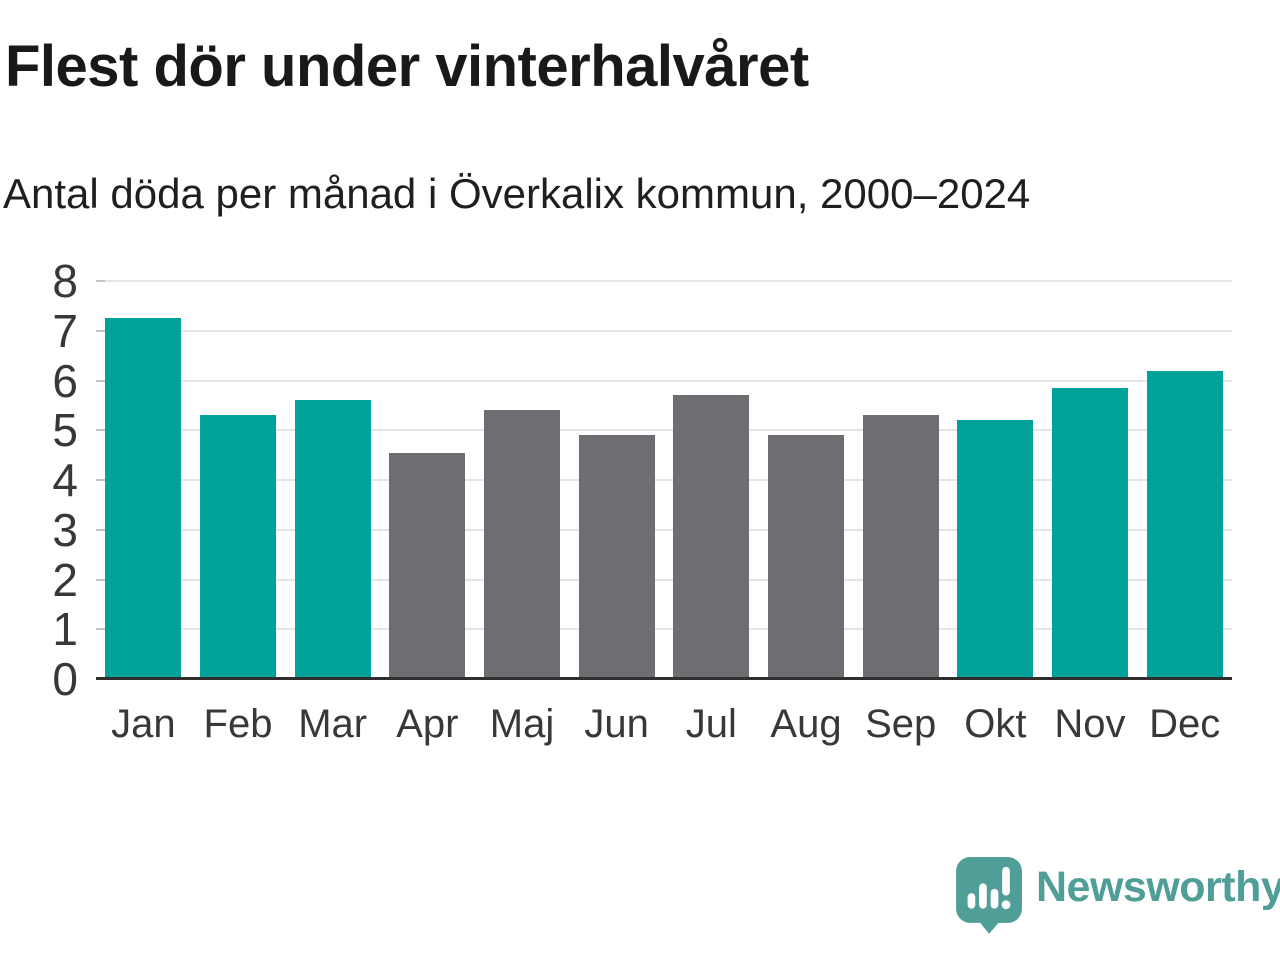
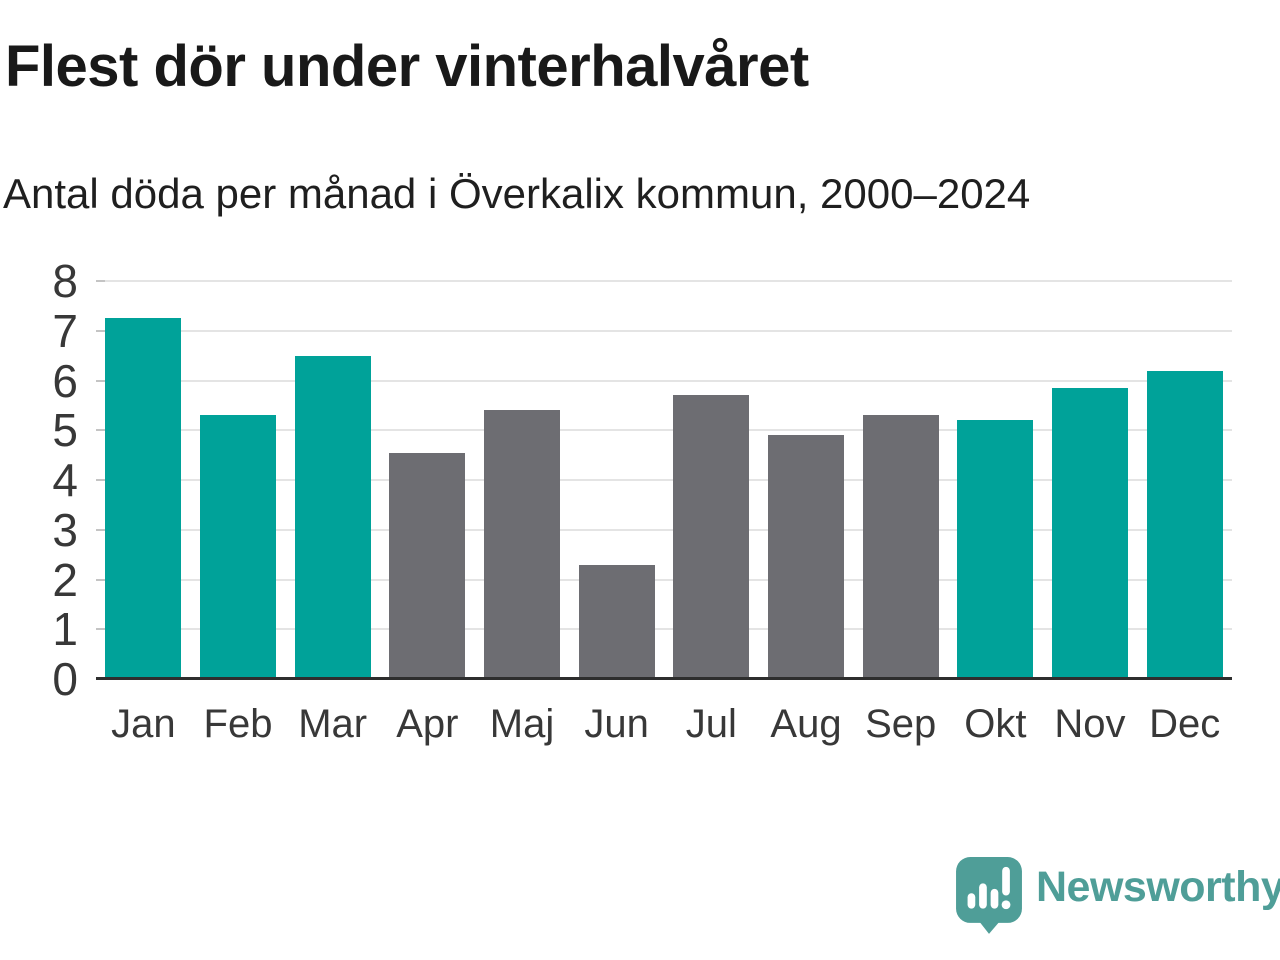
Mar: 5.6 -> 6.5
Jun: 4.9 -> 2.3
